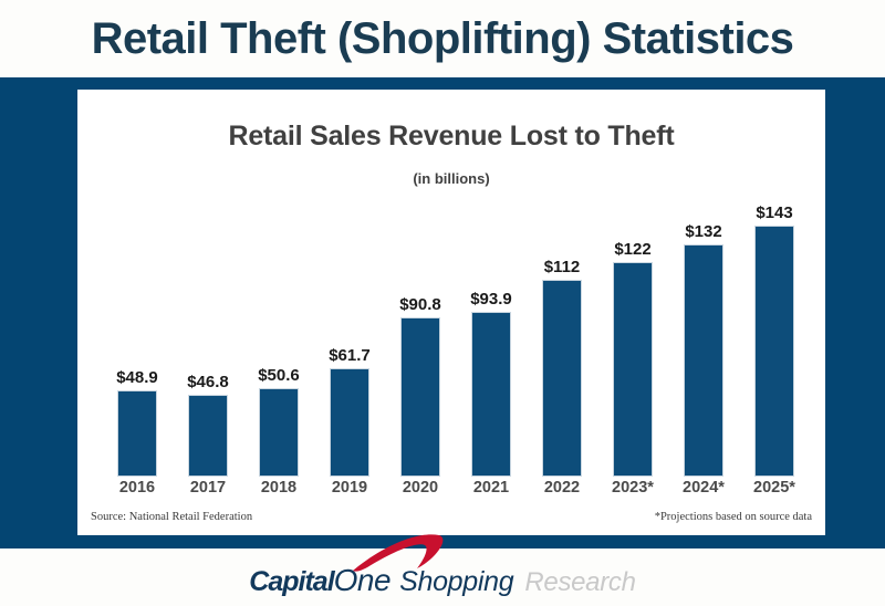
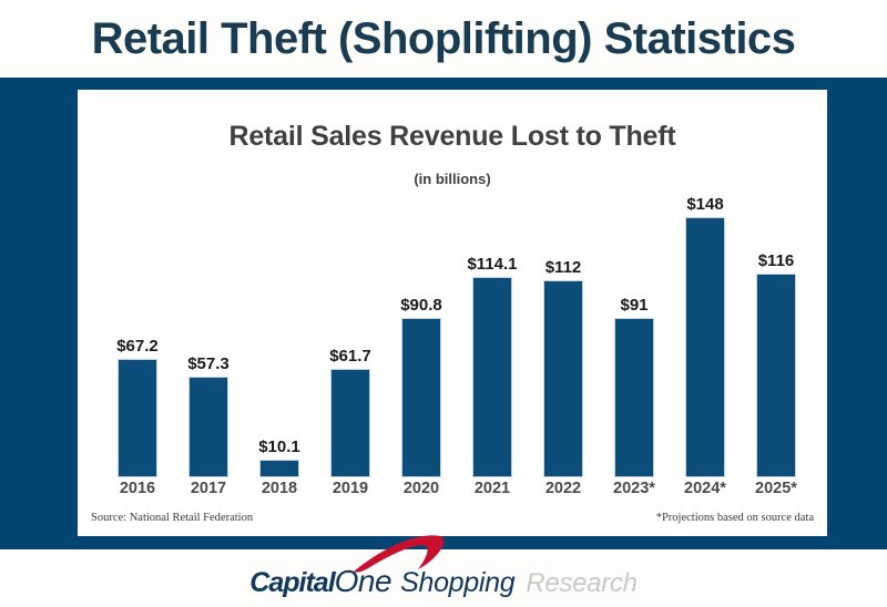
2016: $48.9 -> $67.2
2017: $46.8 -> $57.3
2018: $50.6 -> $10.1
2021: $93.9 -> $114.1
2023*: $122 -> $91
2024*: $132 -> $148
2025*: $143 -> $116
